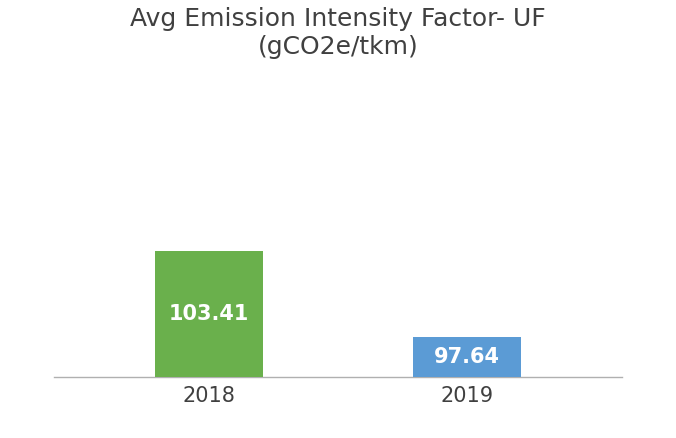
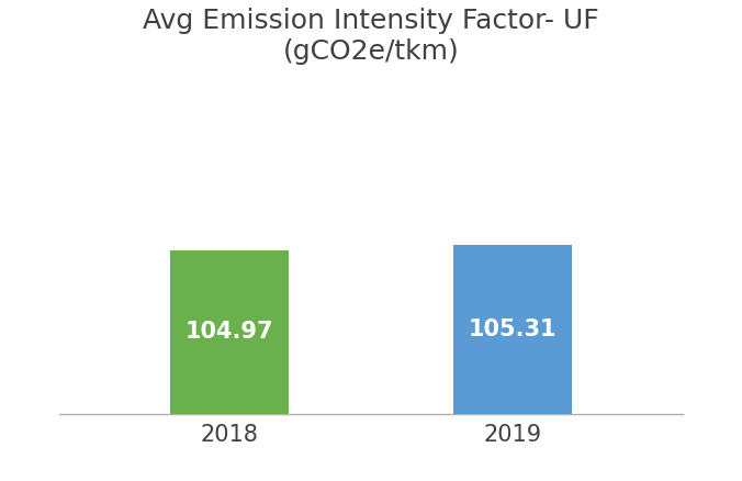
2018: 103.41 -> 104.97
2019: 97.64 -> 105.31
